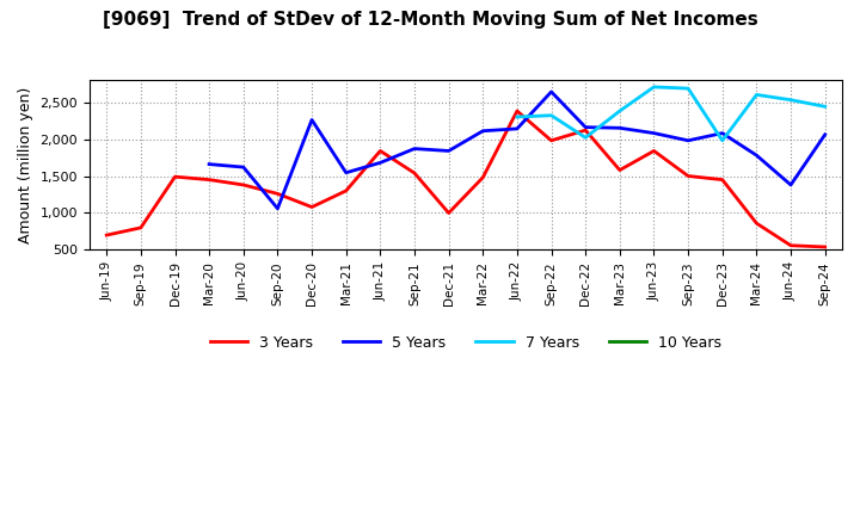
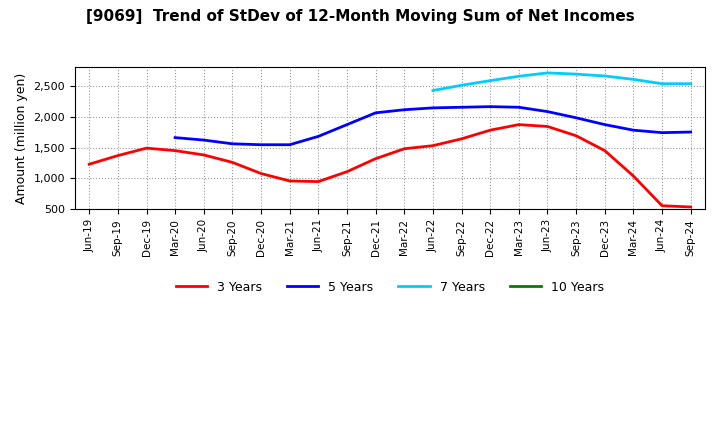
3 Years/Jun-19: 700 -> 1,230
3 Years/Sep-19: 800 -> 1,370
5 Years/Sep-20: 1,060 -> 1,560
5 Years/Dec-20: 2,260 -> 1,540
3 Years/Mar-21: 1,300 -> 960
3 Years/Jun-21: 1,840 -> 950
3 Years/Sep-21: 1,540 -> 1,110
3 Years/Dec-21: 1,000 -> 1,320
5 Years/Dec-21: 1,840 -> 2,060
3 Years/Jun-22: 2,380 -> 1,530
7 Years/Jun-22: 2,300 -> 2,420
3 Years/Sep-22: 1,980 -> 1,640
5 Years/Sep-22: 2,640 -> 2,150
7 Years/Sep-22: 2,320 -> 2,500
3 Years/Dec-22: 2,120 -> 1,780
7 Years/Dec-22: 2,020 -> 2,580
3 Years/Mar-23: 1,580 -> 1,870
7 Years/Mar-23: 2,380 -> 2,650
3 Years/Sep-23: 1,500 -> 1,690
5 Years/Dec-23: 2,080 -> 1,870
7 Years/Dec-23: 1,980 -> 2,660
3 Years/Mar-24: 860 -> 1,040
5 Years/Jun-24: 1,380 -> 1,740
5 Years/Sep-24: 2,060 -> 1,750
7 Years/Sep-24: 2,440 -> 2,530
